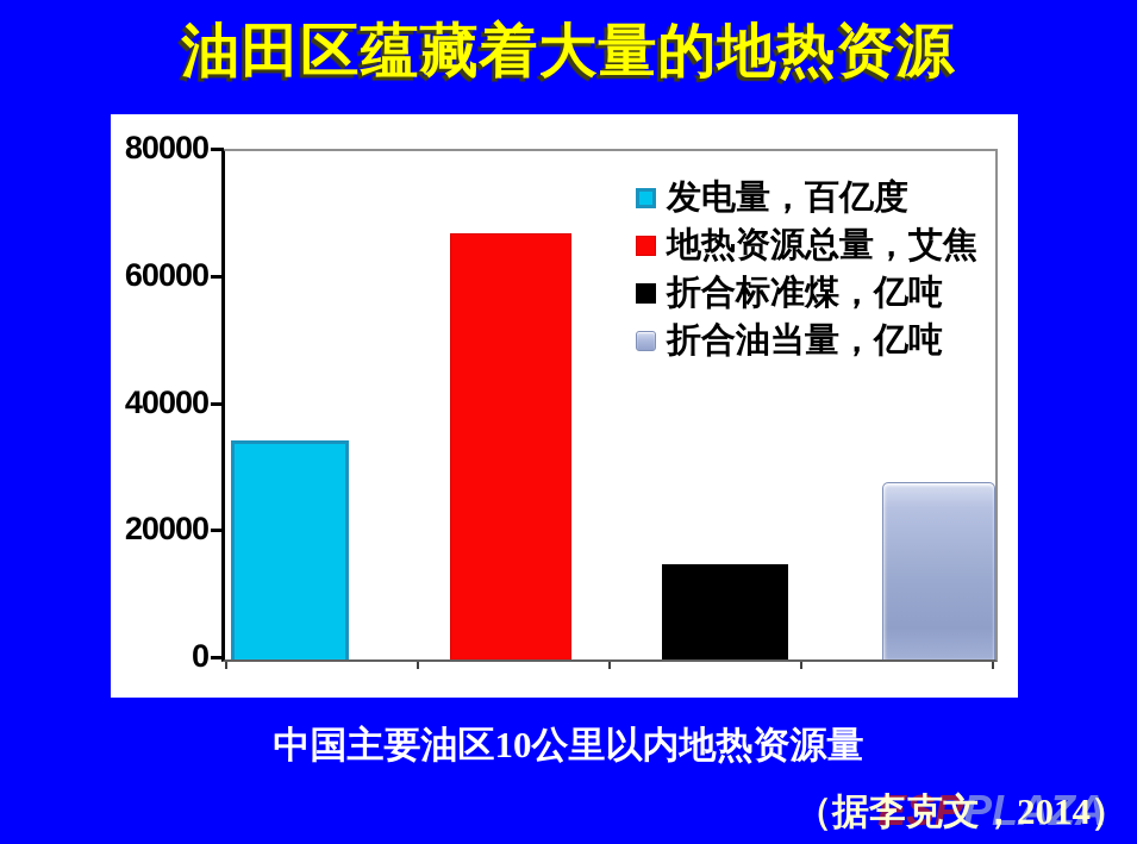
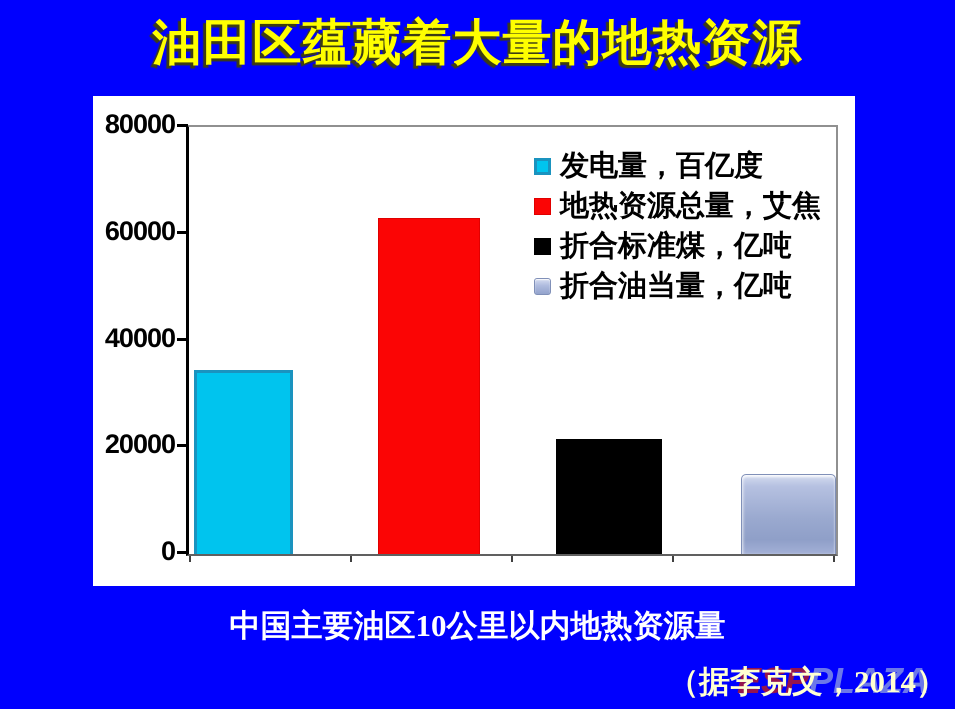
地热资源总量，艾焦: 67000 -> 63000
折合标准煤，亿吨: 15000 -> 22000
折合油当量，亿吨: 28000 -> 15000
